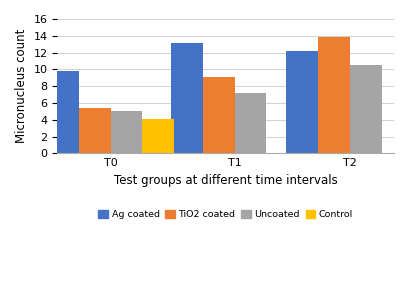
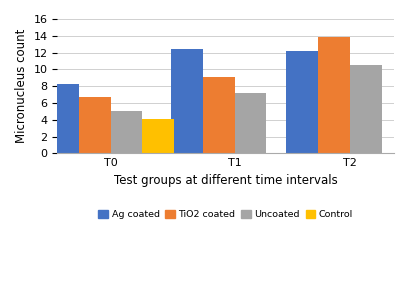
Ag coated/T0: 9.8 -> 8.2
TiO2 coated/T0: 5.4 -> 6.7
Ag coated/T1: 13.2 -> 12.4
